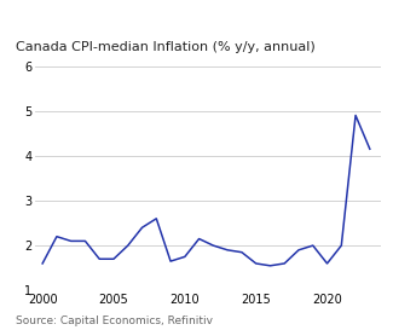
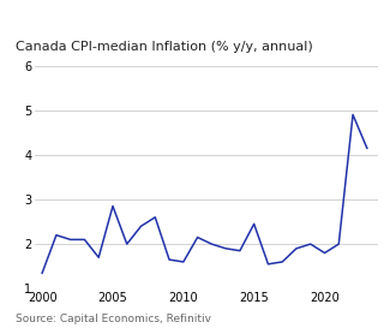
2000: 1.60 -> 1.35
2005: 1.70 -> 2.85
2010: 1.75 -> 1.60
2015: 1.60 -> 2.45
2020: 1.60 -> 1.80
